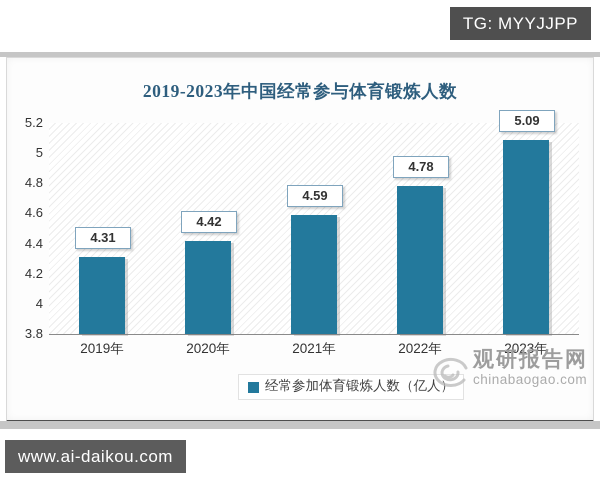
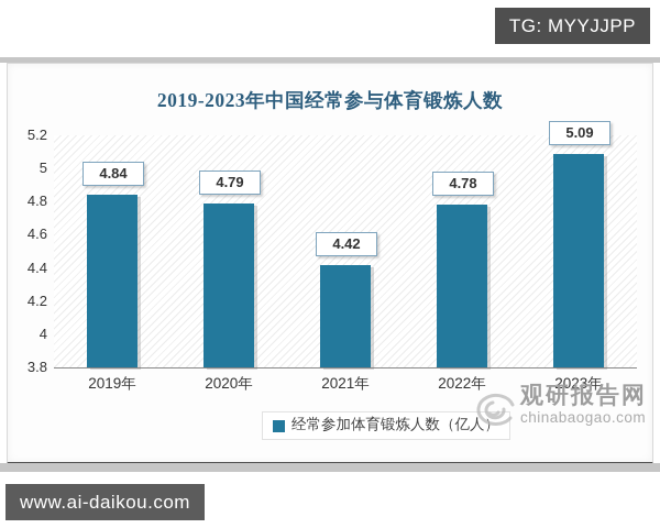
2019年: 4.31 -> 4.84
2020年: 4.42 -> 4.79
2021年: 4.59 -> 4.42
